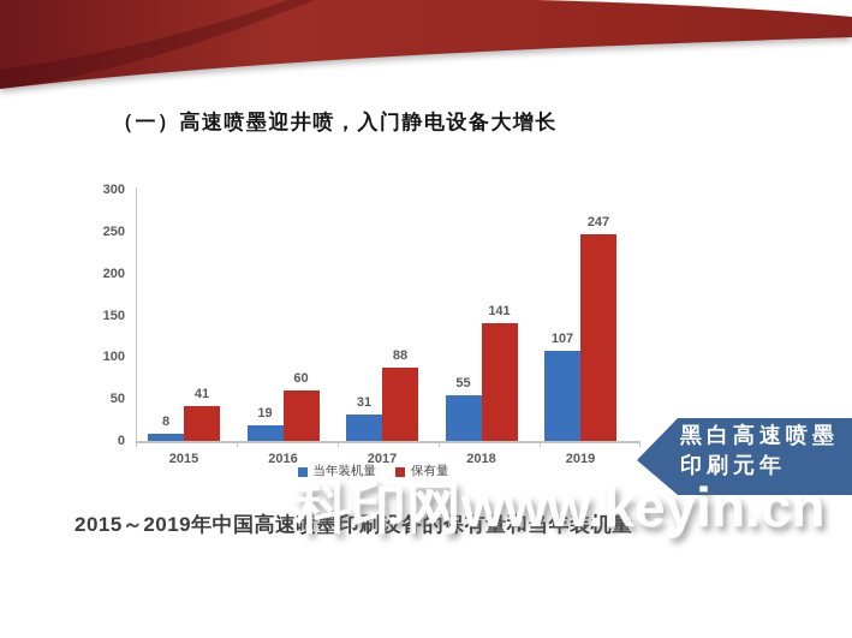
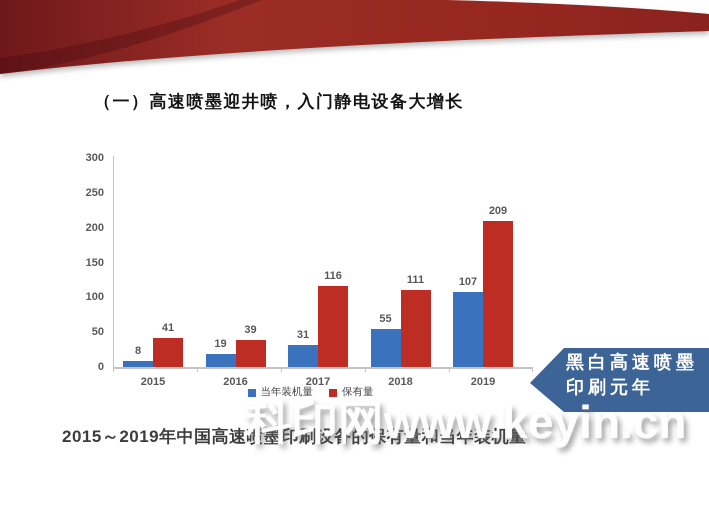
保有量/2016: 60 -> 39
保有量/2017: 88 -> 116
保有量/2018: 141 -> 111
保有量/2019: 247 -> 209
